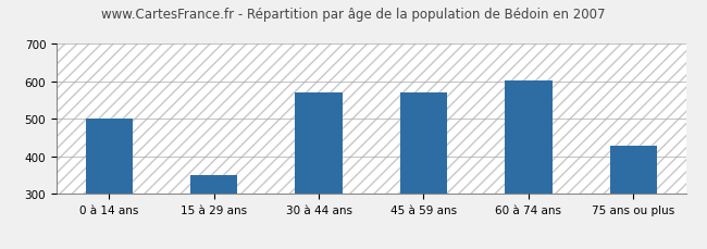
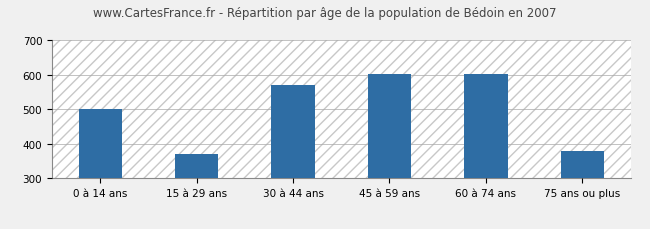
15 à 29 ans: 350 -> 370
45 à 59 ans: 570 -> 603
75 ans ou plus: 430 -> 378
